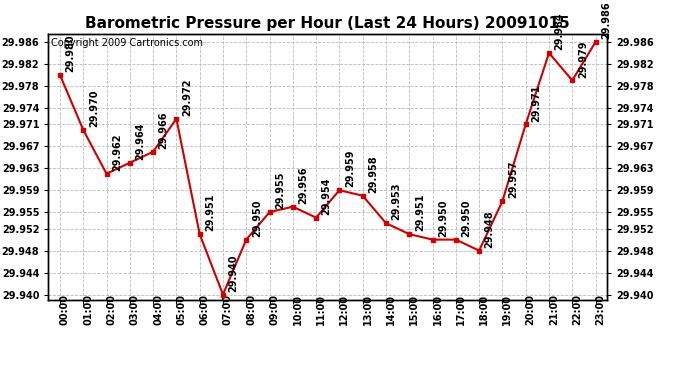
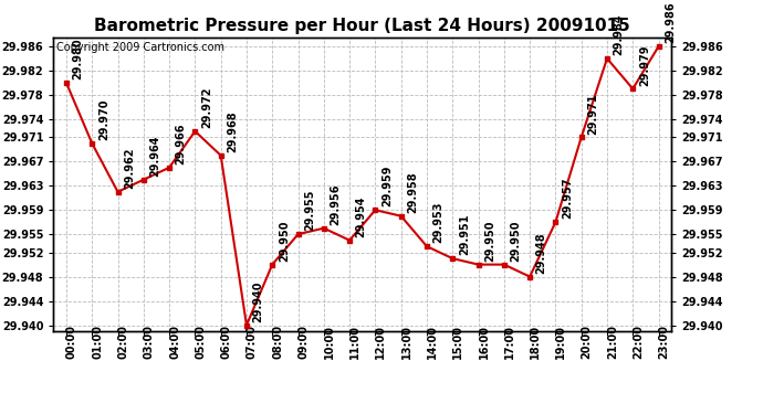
06:00: 29.951 -> 29.968
